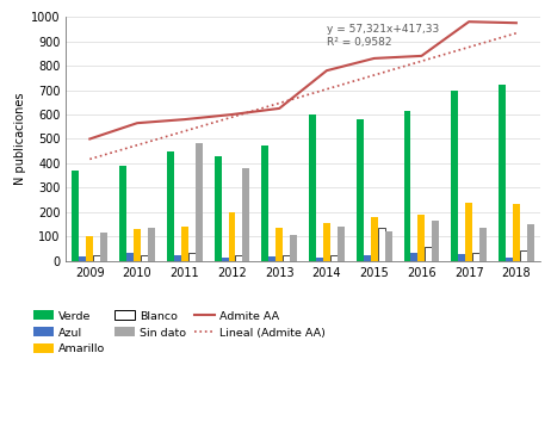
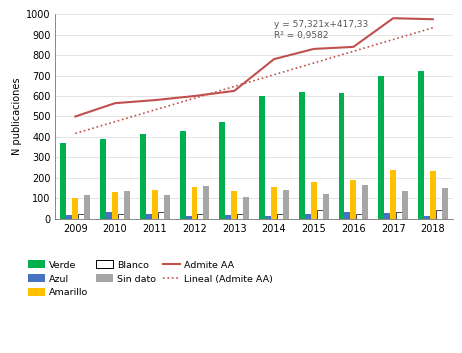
Verde/2011: 450 -> 415
Sin dato/2011: 485 -> 115
Amarillo/2012: 200 -> 155
Sin dato/2012: 380 -> 160
Verde/2015: 580 -> 620
Blanco/2015: 135 -> 45
Blanco/2016: 60 -> 25
